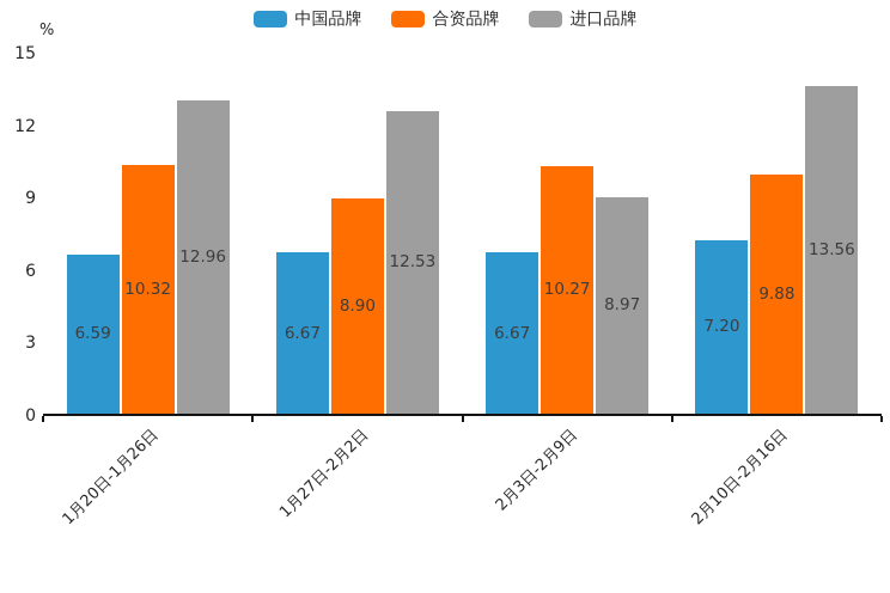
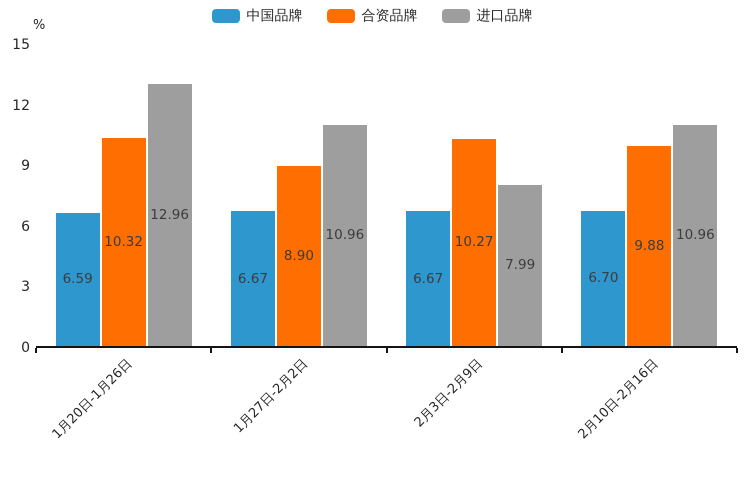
进口品牌/1月27日-2月2日: 12.53 -> 10.96
进口品牌/2月3日-2月9日: 8.97 -> 7.99
中国品牌/2月10日-2月16日: 7.20 -> 6.70
进口品牌/2月10日-2月16日: 13.56 -> 10.96
